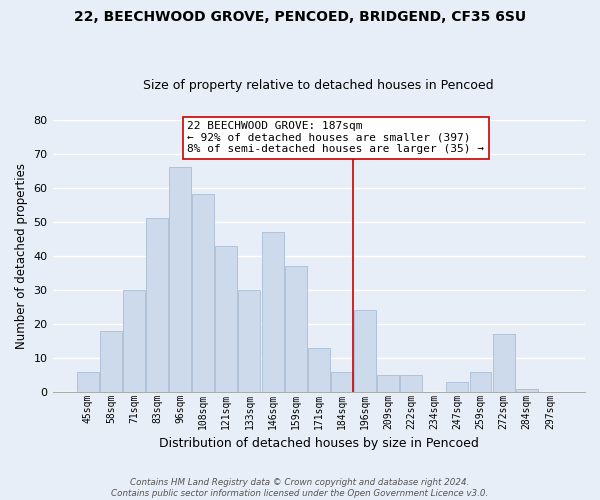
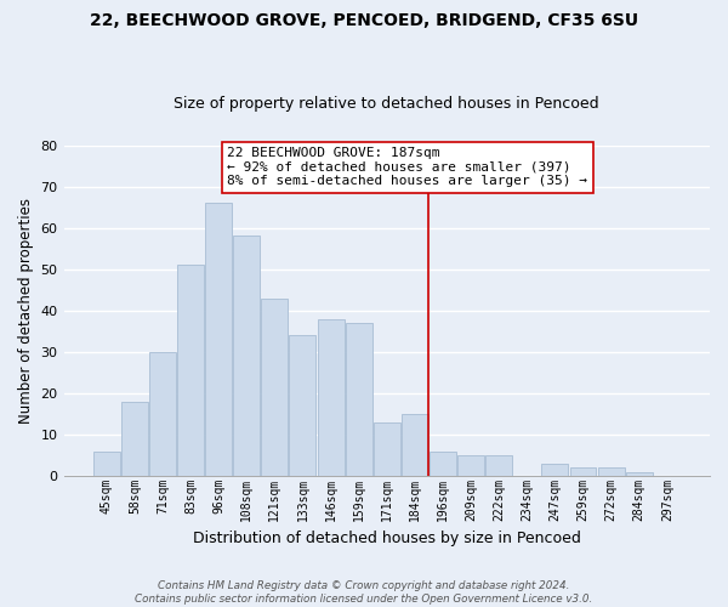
133sqm: 30 -> 34
146sqm: 47 -> 38
184sqm: 6 -> 15
196sqm: 24 -> 6
259sqm: 6 -> 2
272sqm: 17 -> 2
